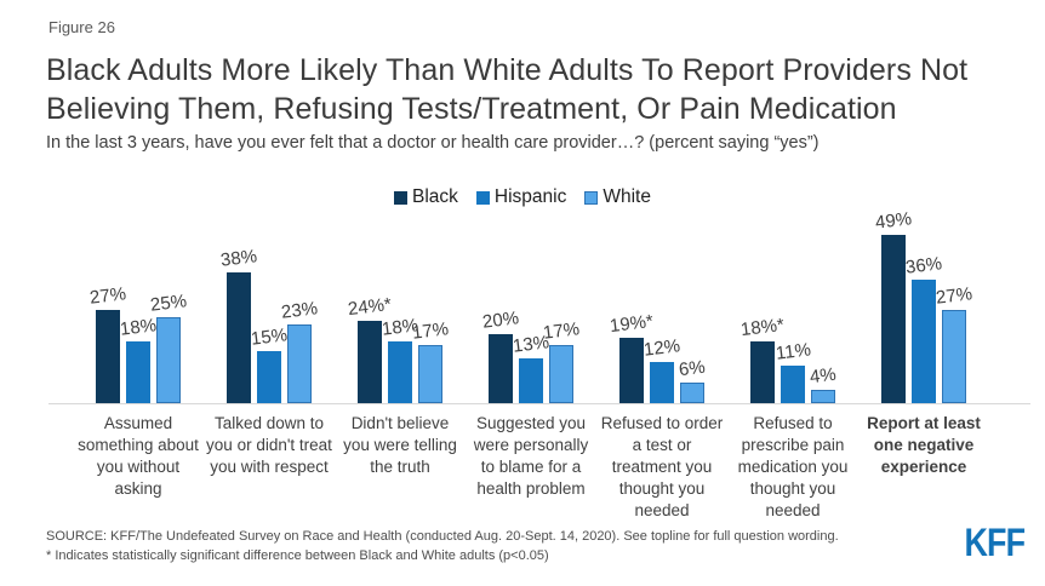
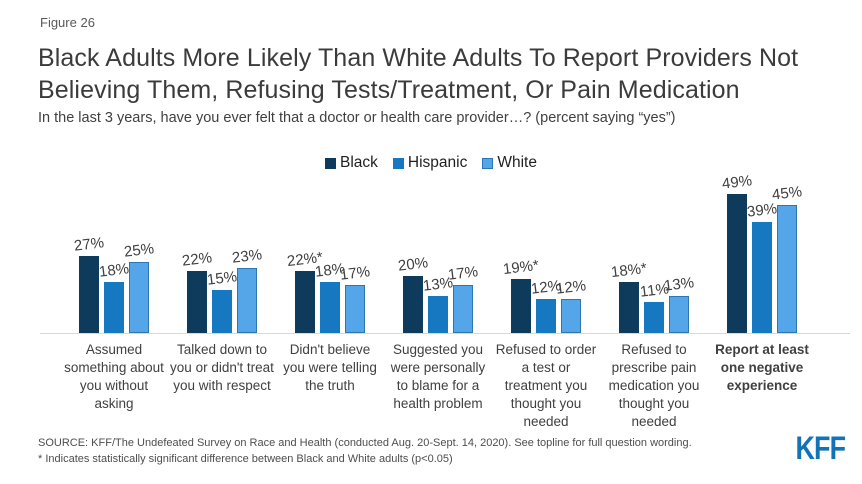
Black/Talked down to you or didn't treat you with respect: 38% -> 22%
Black/Didn't believe you were telling the truth: 24 -> 22
White/Refused to order a test or treatment you thought you needed: 6% -> 12%
White/Refused to prescribe pain medication you thought you needed: 4% -> 13%
Hispanic/Report at least one negative experience: 36% -> 39%
White/Report at least one negative experience: 27% -> 45%
